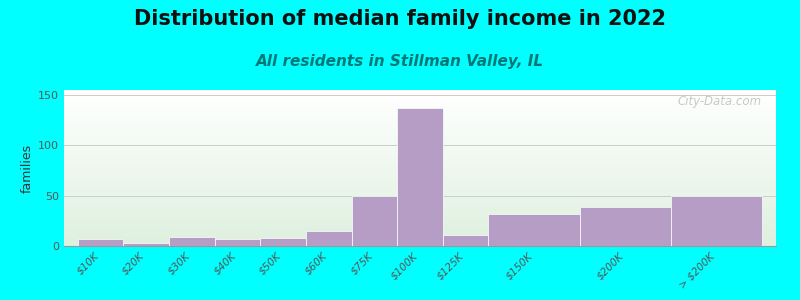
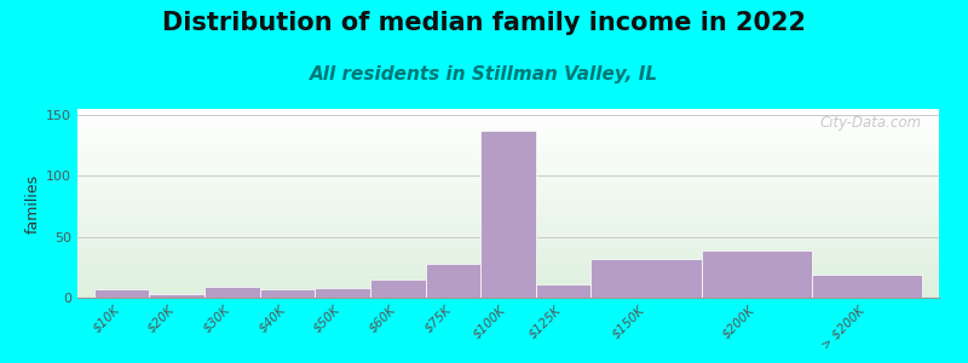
$75K: 50 -> 28
> $200K: 50 -> 19
